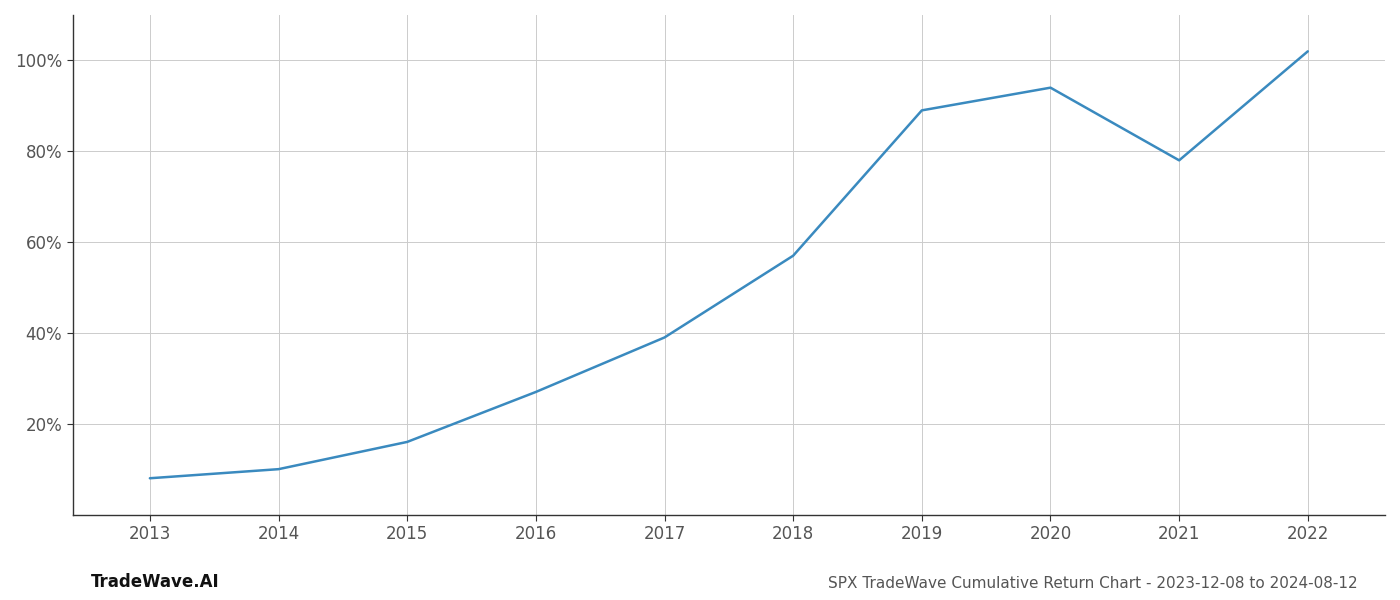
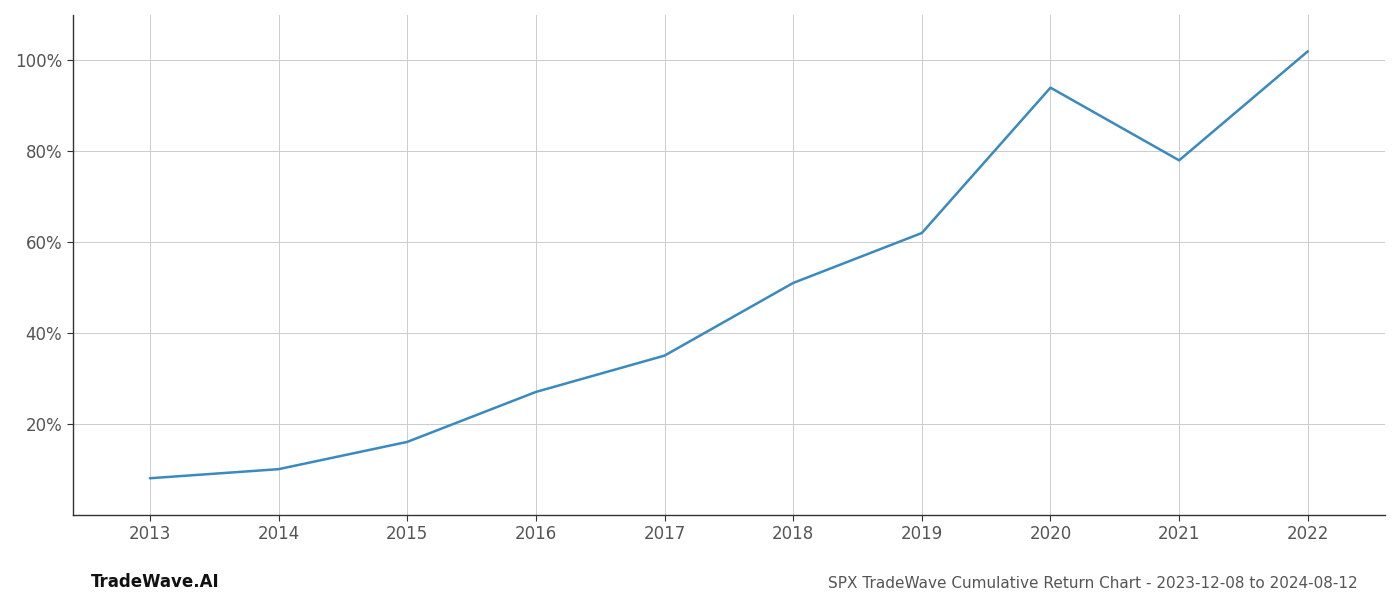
2017: 39% -> 35%
2018: 57% -> 51%
2019: 89% -> 62%
